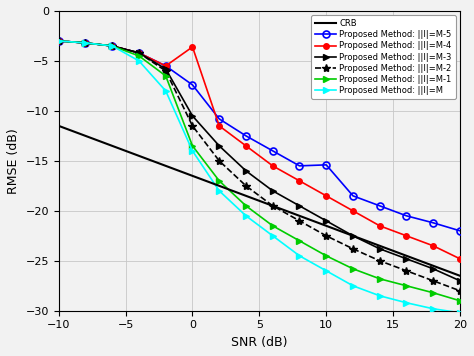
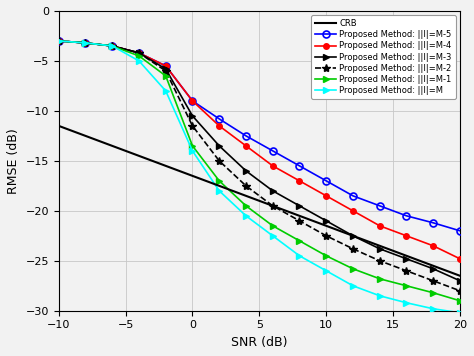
Proposed Method: ||I|=M-5/0: -7.4 -> -9.0
Proposed Method: ||I|=M-4/0: -3.6 -> -9.0
Proposed Method: ||I|=M-5/10: -15.4 -> -17.0
